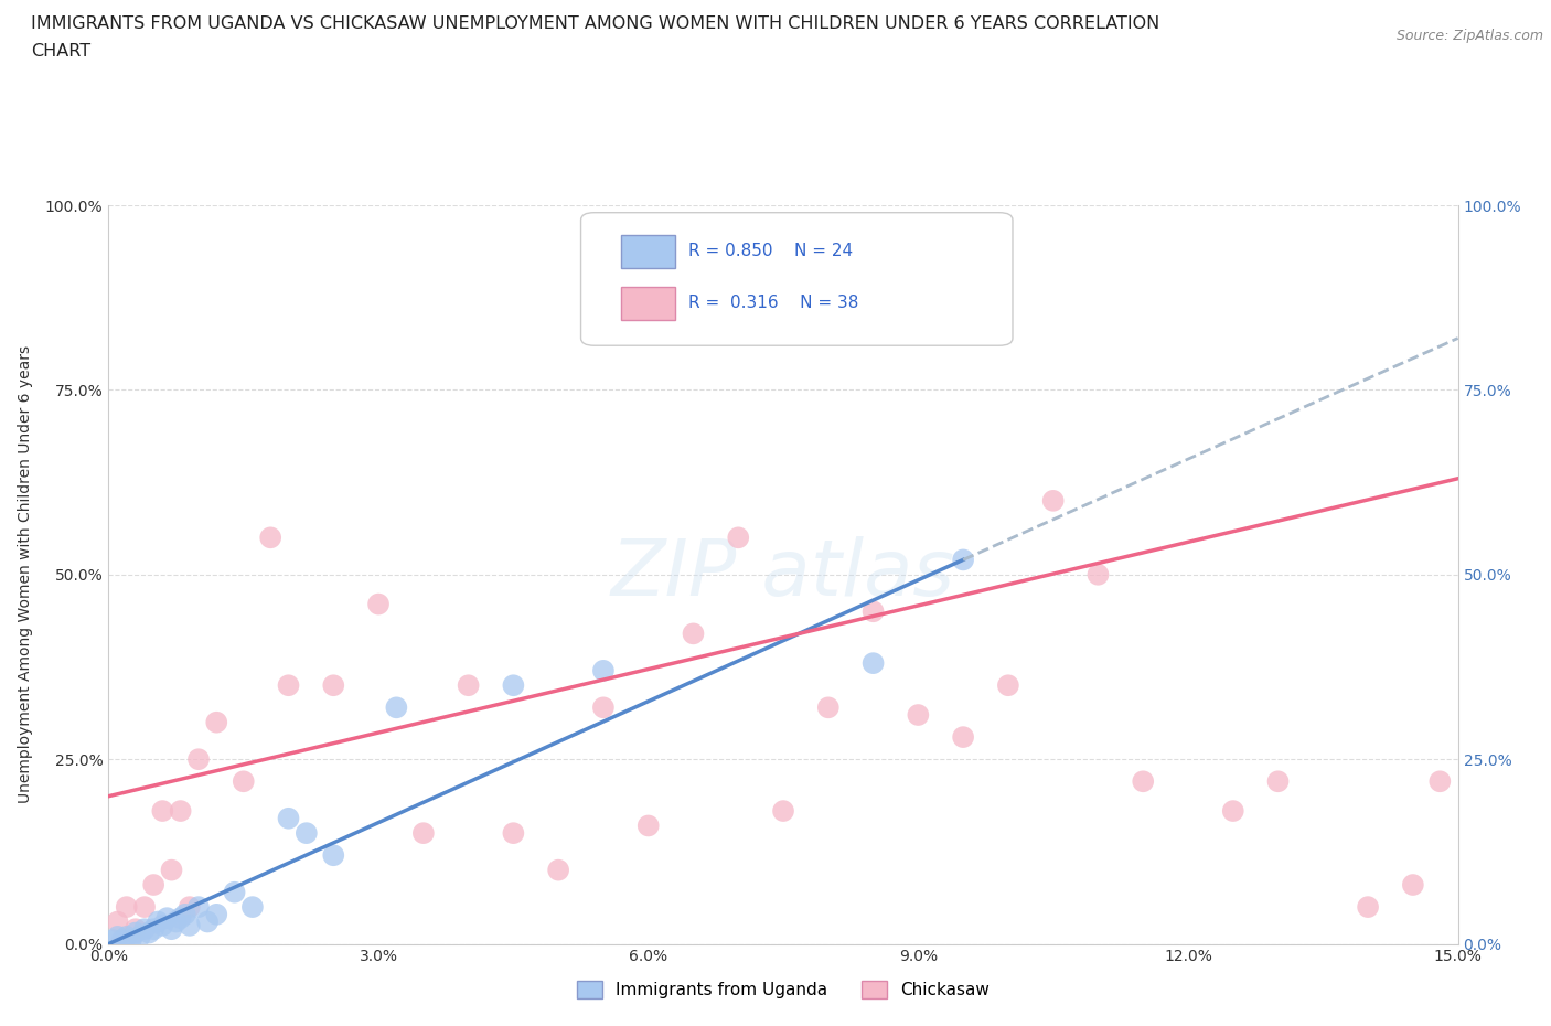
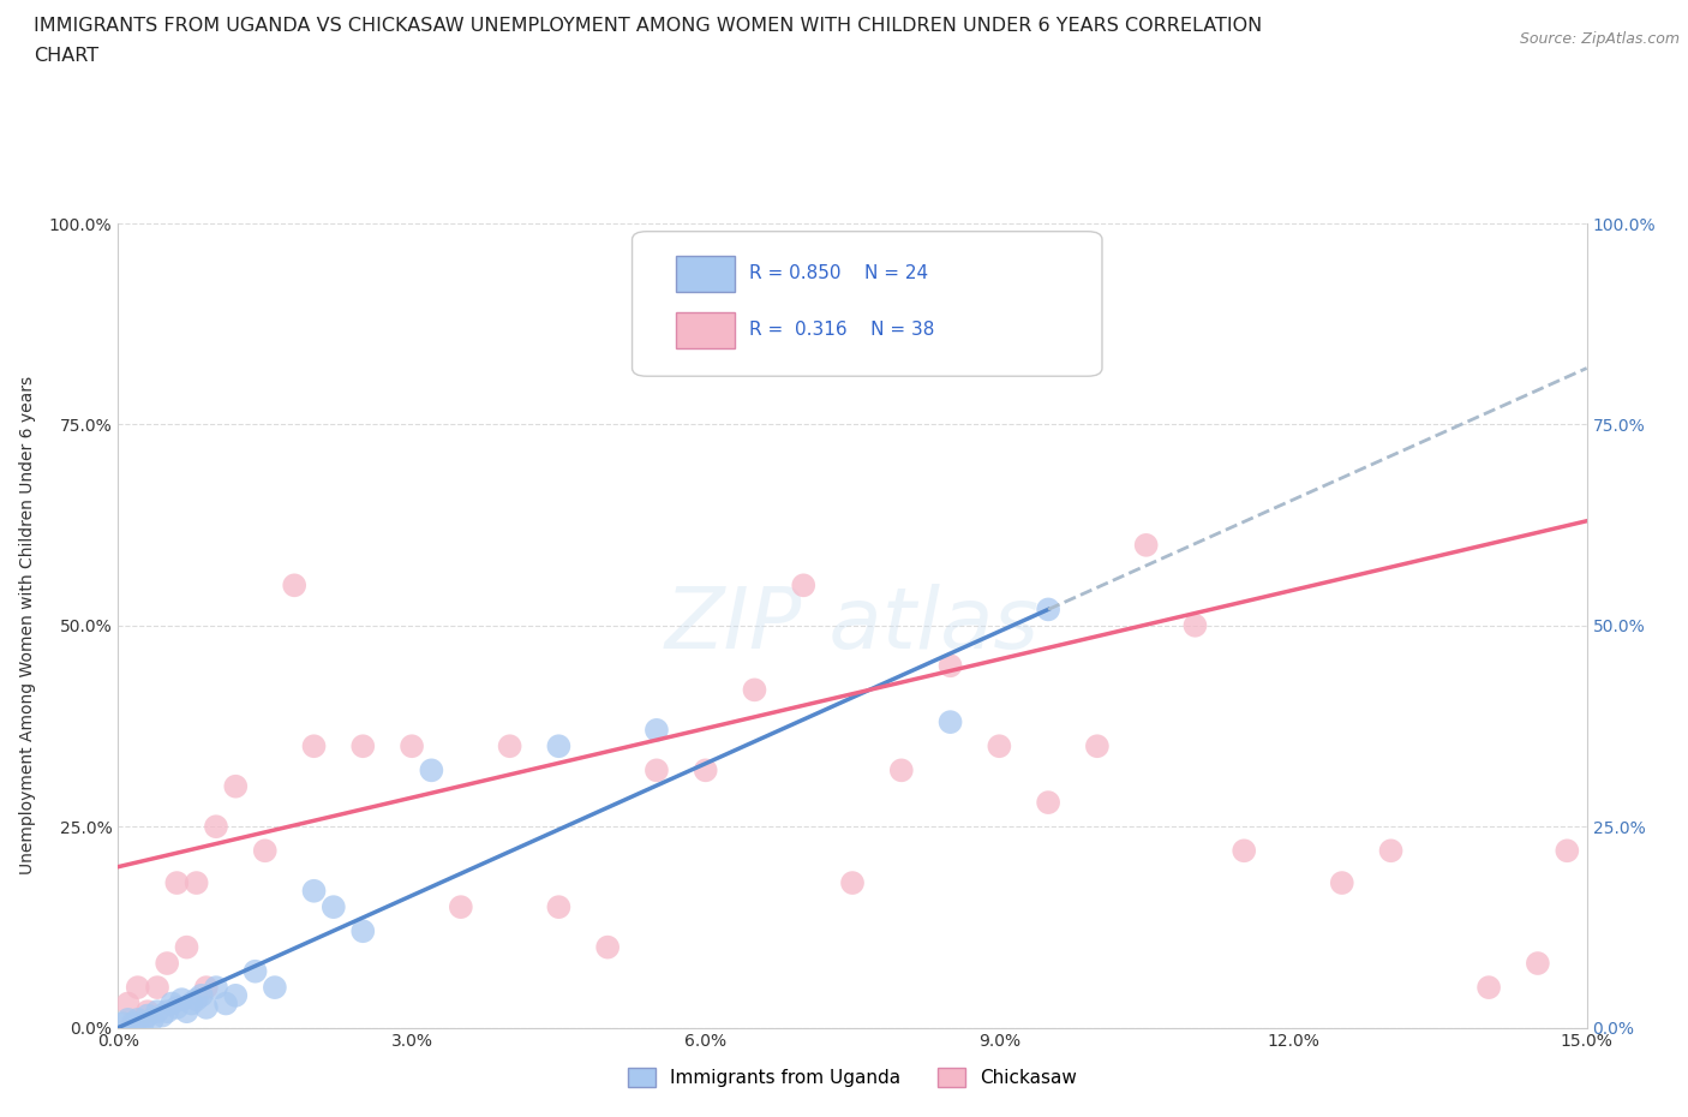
Chickasaw/3.0%: 46% -> 35%
Chickasaw/6.0%: 16% -> 32%
Chickasaw/9.0%: 31% -> 35%
